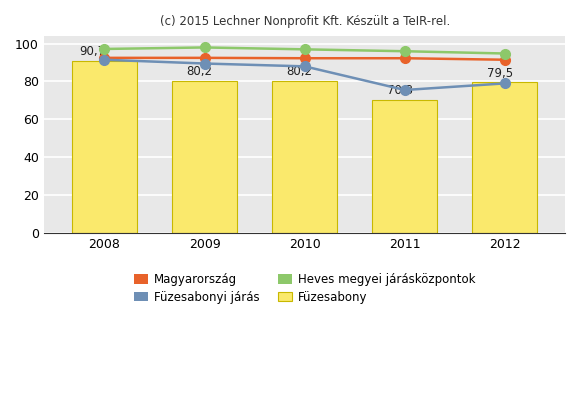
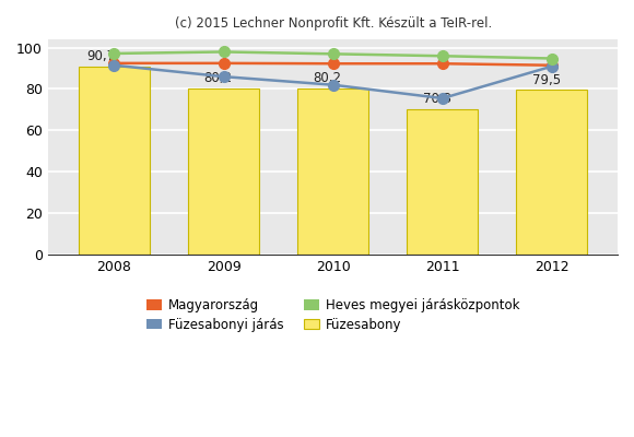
Füzesabonyi járás/2009: 90 -> 86
Füzesabonyi járás/2010: 88 -> 82
Füzesabonyi járás/2012: 79 -> 91
